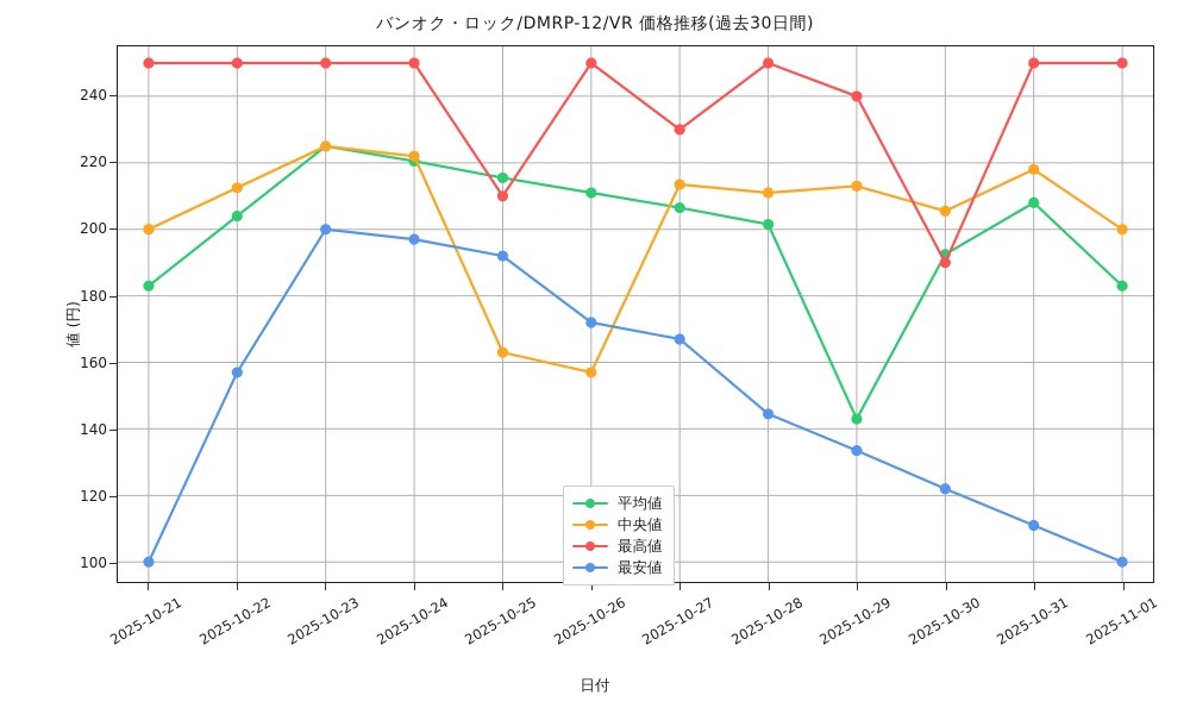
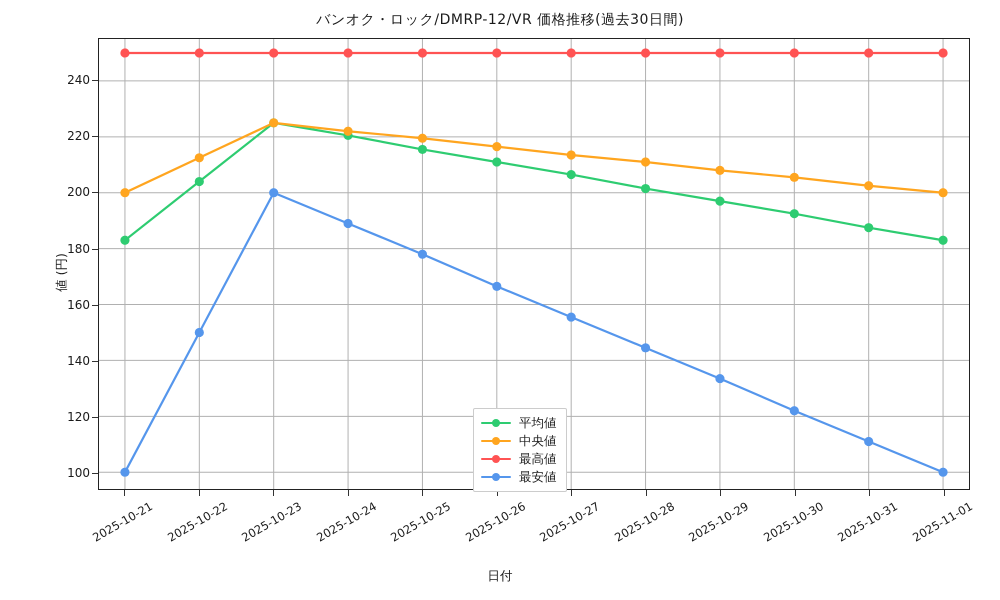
最安値/2025-10-22: 157 -> 150
最安値/2025-10-24: 197 -> 189
中央値/2025-10-25: 163 -> 220
最高値/2025-10-25: 210 -> 250
最安値/2025-10-25: 192 -> 178
中央値/2025-10-26: 157 -> 216
最安値/2025-10-26: 172 -> 166
最高値/2025-10-27: 230 -> 250
最安値/2025-10-27: 167 -> 156
平均値/2025-10-29: 143 -> 197
中央値/2025-10-29: 213 -> 208
最高値/2025-10-29: 240 -> 250
最高値/2025-10-30: 190 -> 250
平均値/2025-10-31: 208 -> 188
中央値/2025-10-31: 218 -> 202
